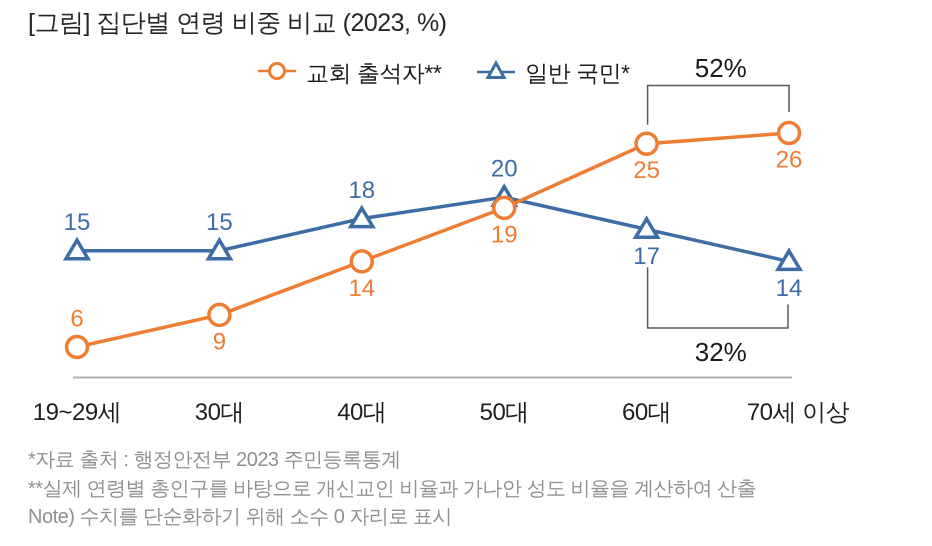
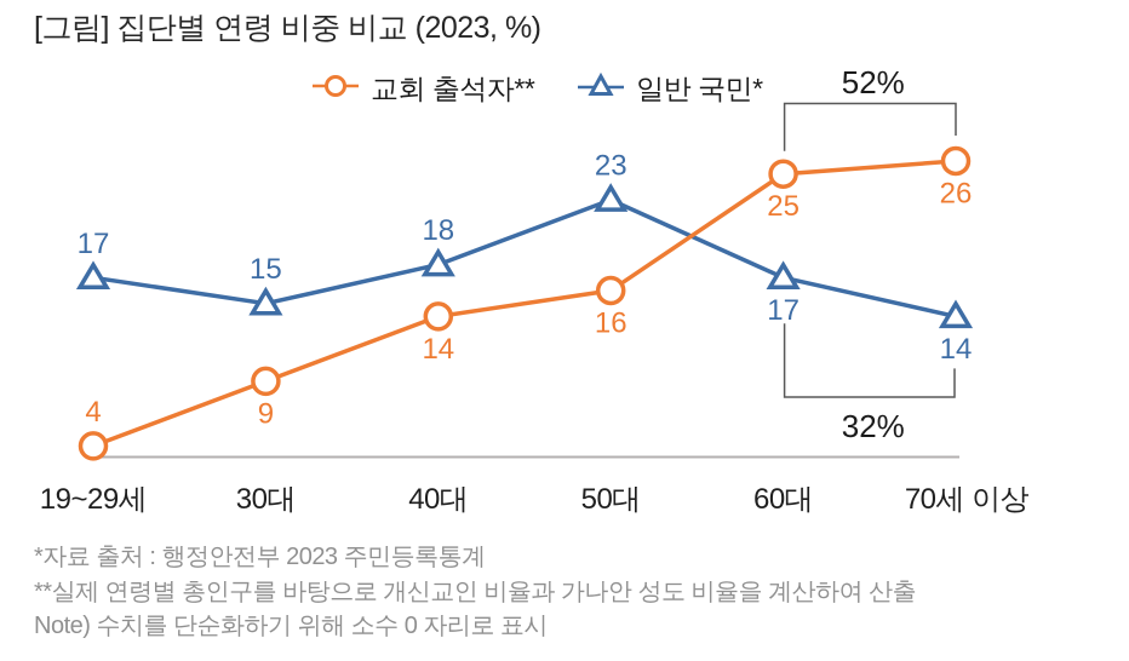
교회 출석자**/19~29세: 6 -> 4
일반 국민*/19~29세: 15 -> 17
교회 출석자**/50대: 19 -> 16
일반 국민*/50대: 20 -> 23
